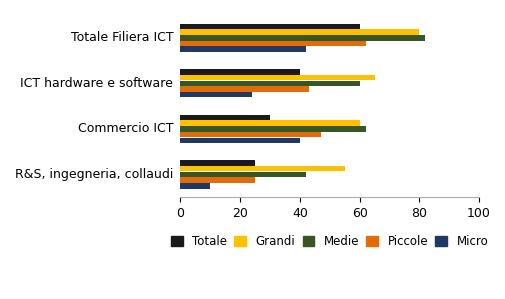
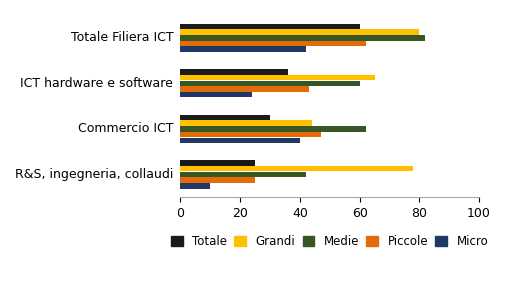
Totale/ICT hardware e software: 40 -> 36
Grandi/Commercio ICT: 60 -> 44
Grandi/R&S, ingegneria, collaudi: 55 -> 78
